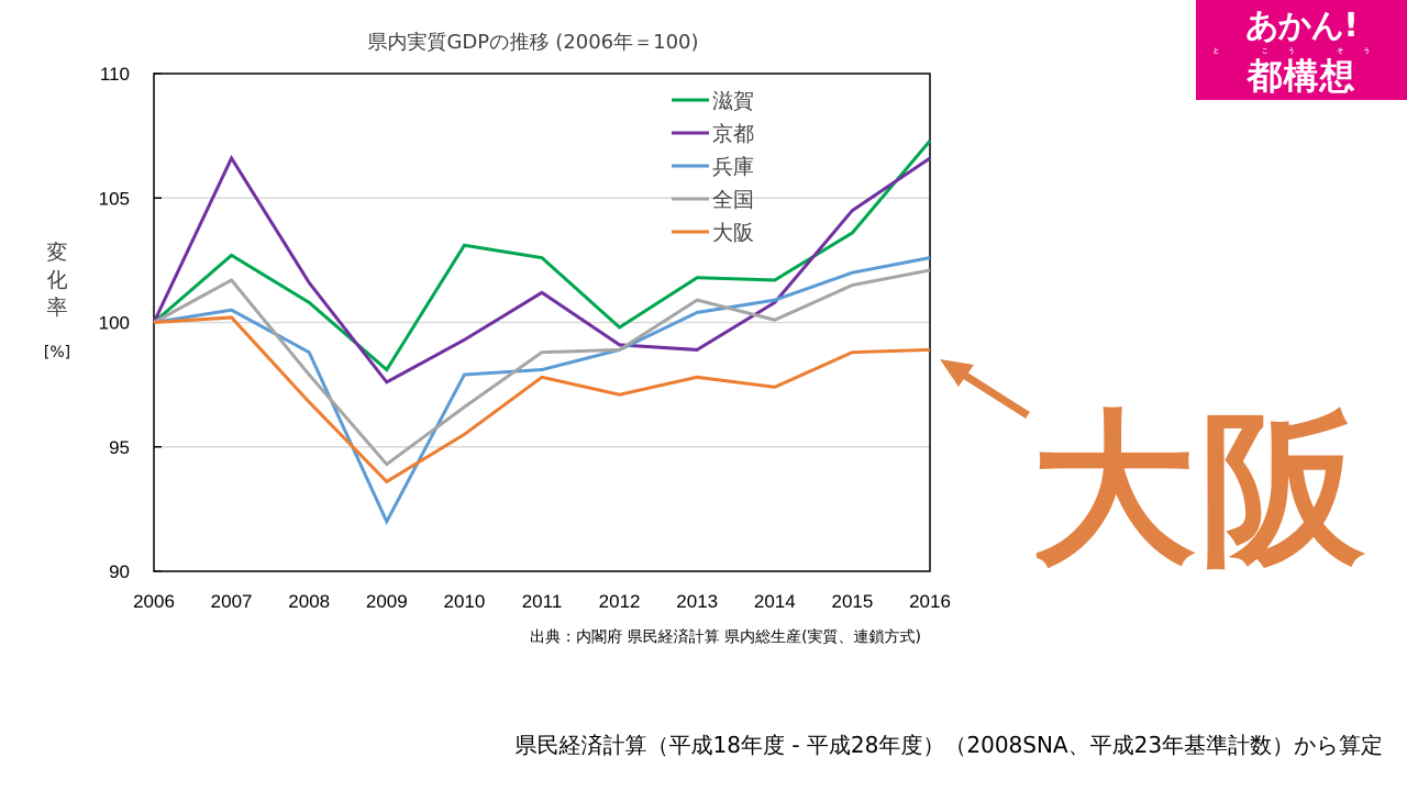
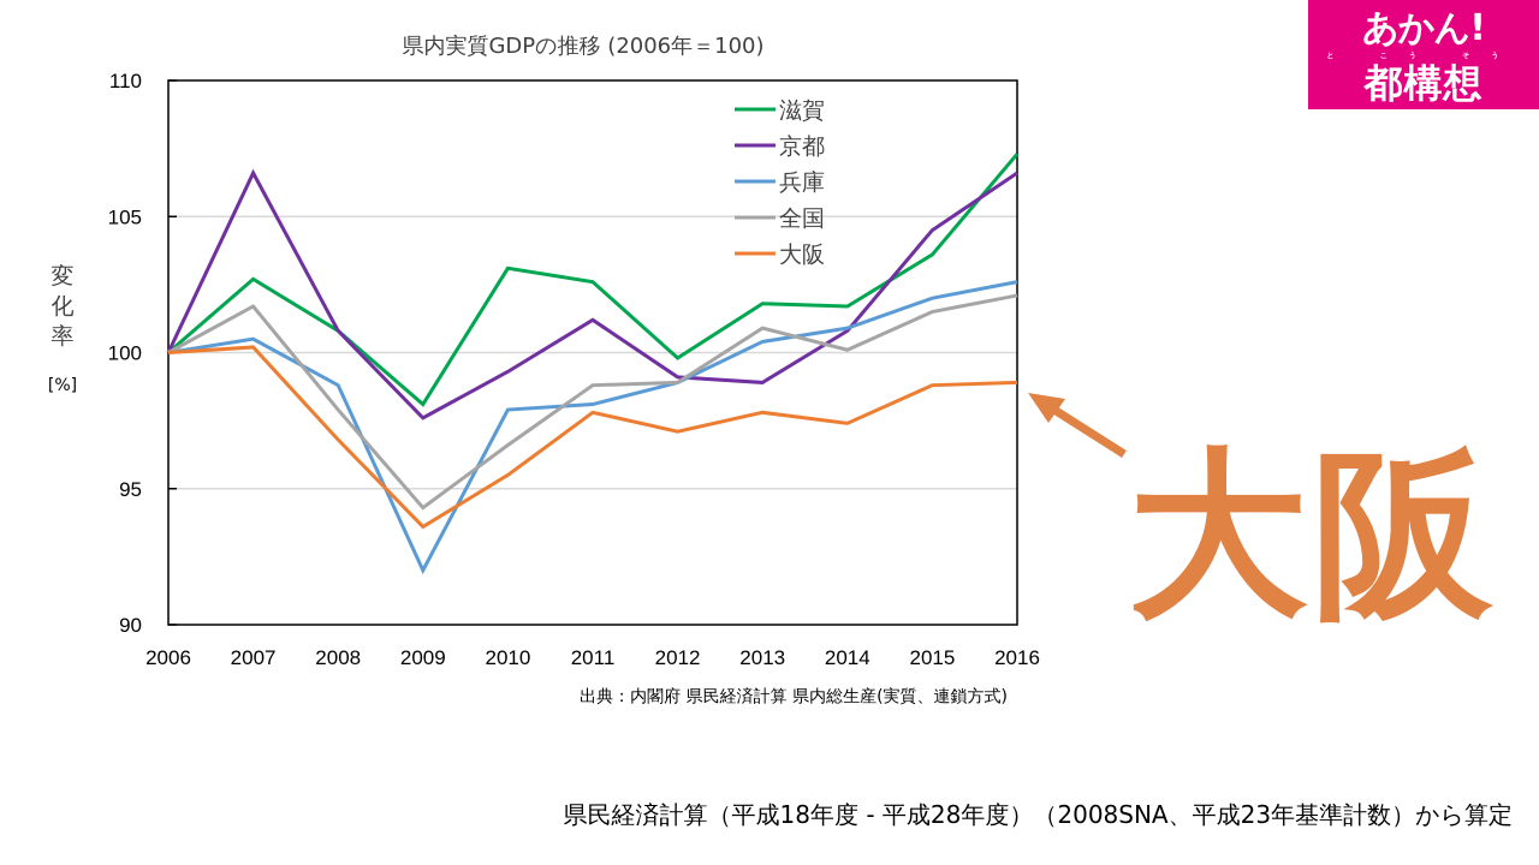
京都/2008: 101.6 -> 100.8
